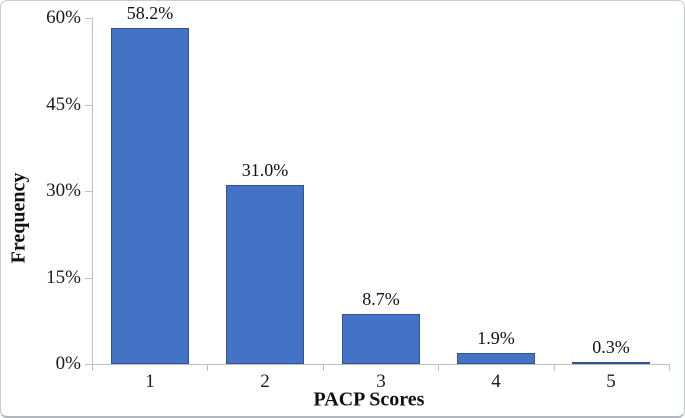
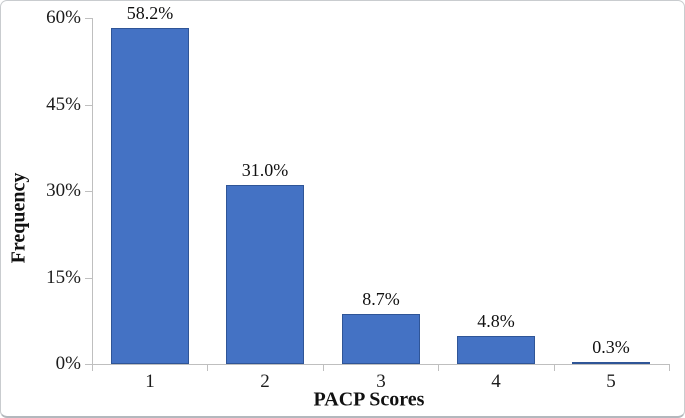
4: 1.9% -> 4.8%
